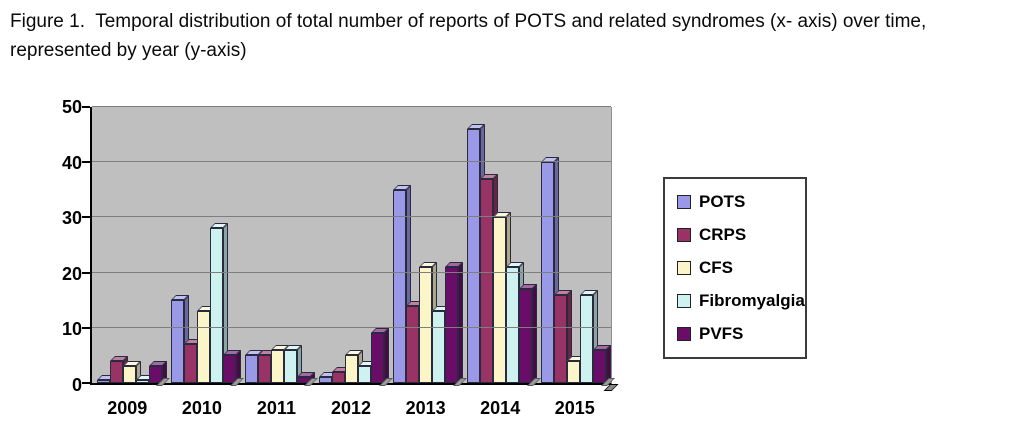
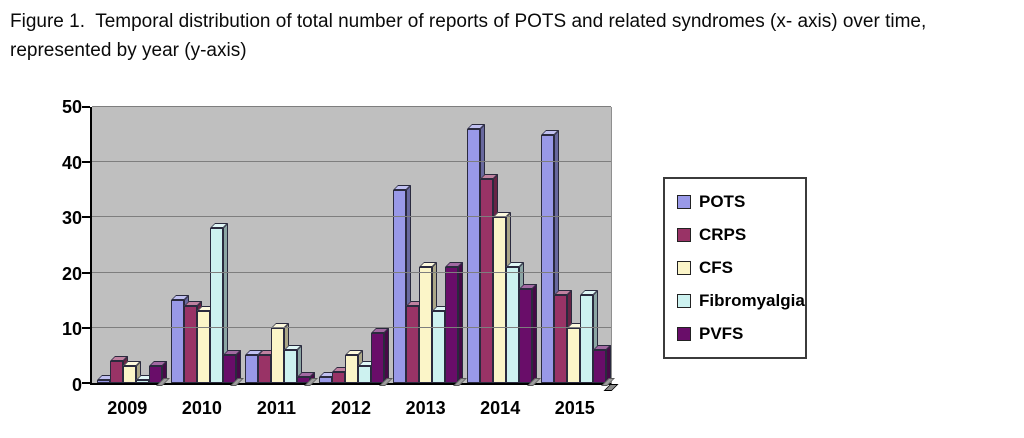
CRPS/2010: 7 -> 14
CFS/2011: 6 -> 10
POTS/2015: 40 -> 45
CFS/2015: 4 -> 10
